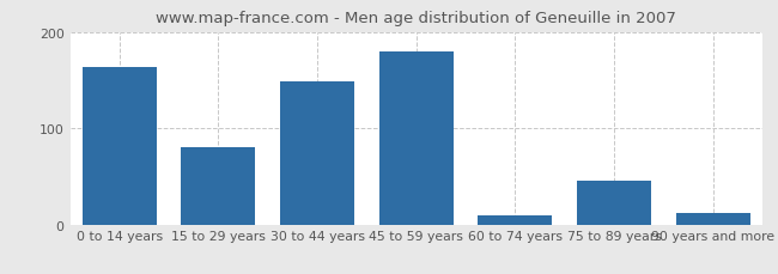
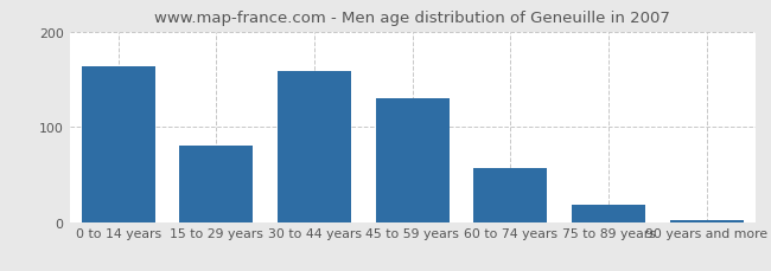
30 to 44 years: 148 -> 158
45 to 59 years: 180 -> 130
60 to 74 years: 10 -> 57
75 to 89 years: 46 -> 18
90 years and more: 12 -> 2
